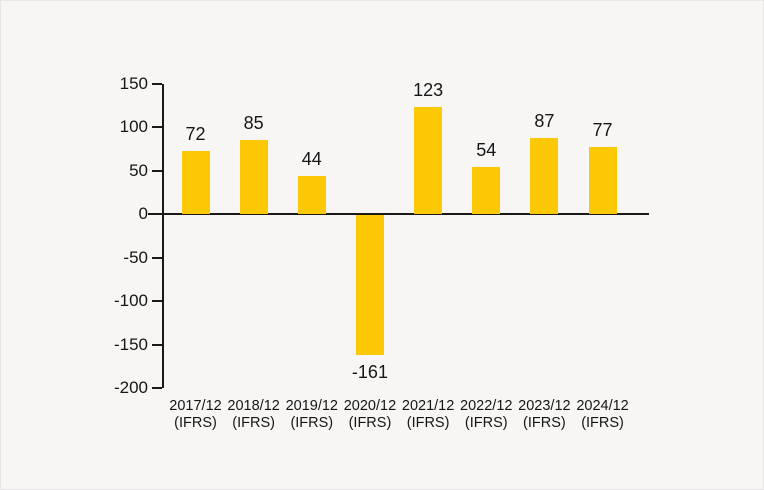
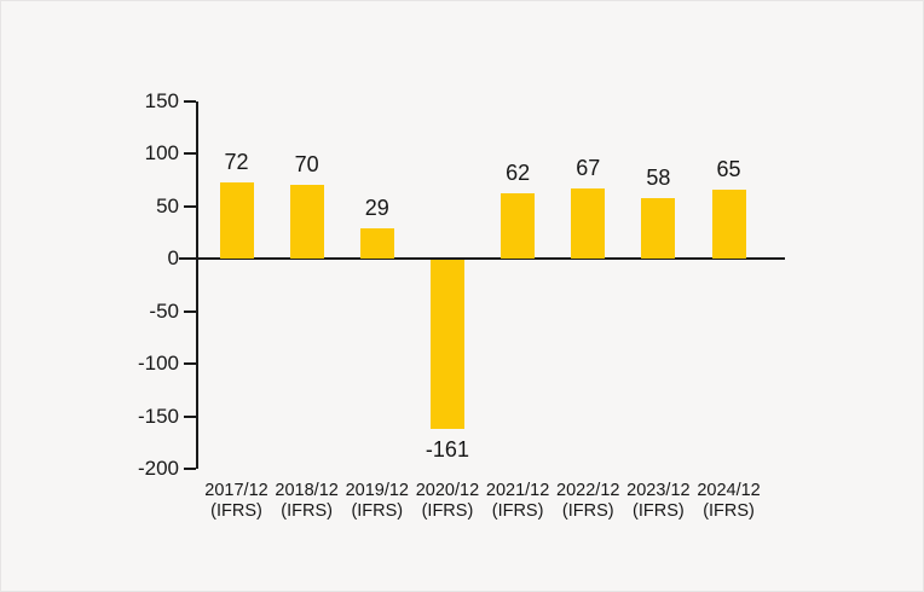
2018/12: 85 -> 70
2019/12: 44 -> 29
2021/12: 123 -> 62
2022/12: 54 -> 67
2023/12: 87 -> 58
2024/12: 77 -> 65
